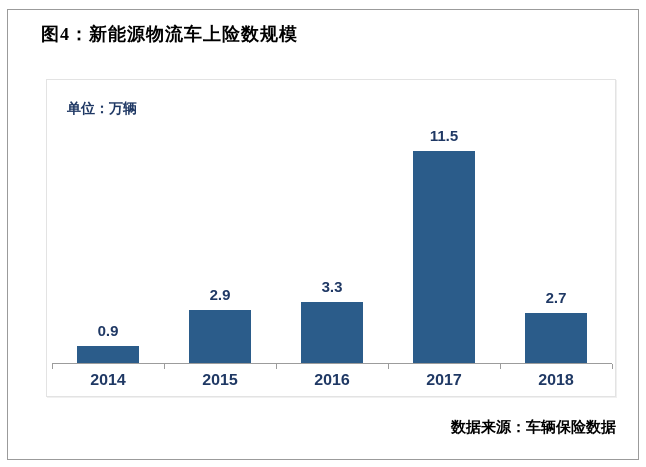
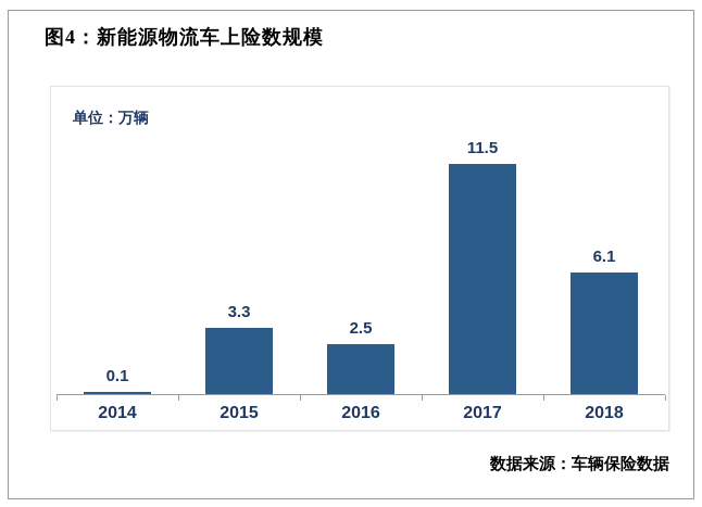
2014: 0.9 -> 0.1
2015: 2.9 -> 3.3
2016: 3.3 -> 2.5
2018: 2.7 -> 6.1
